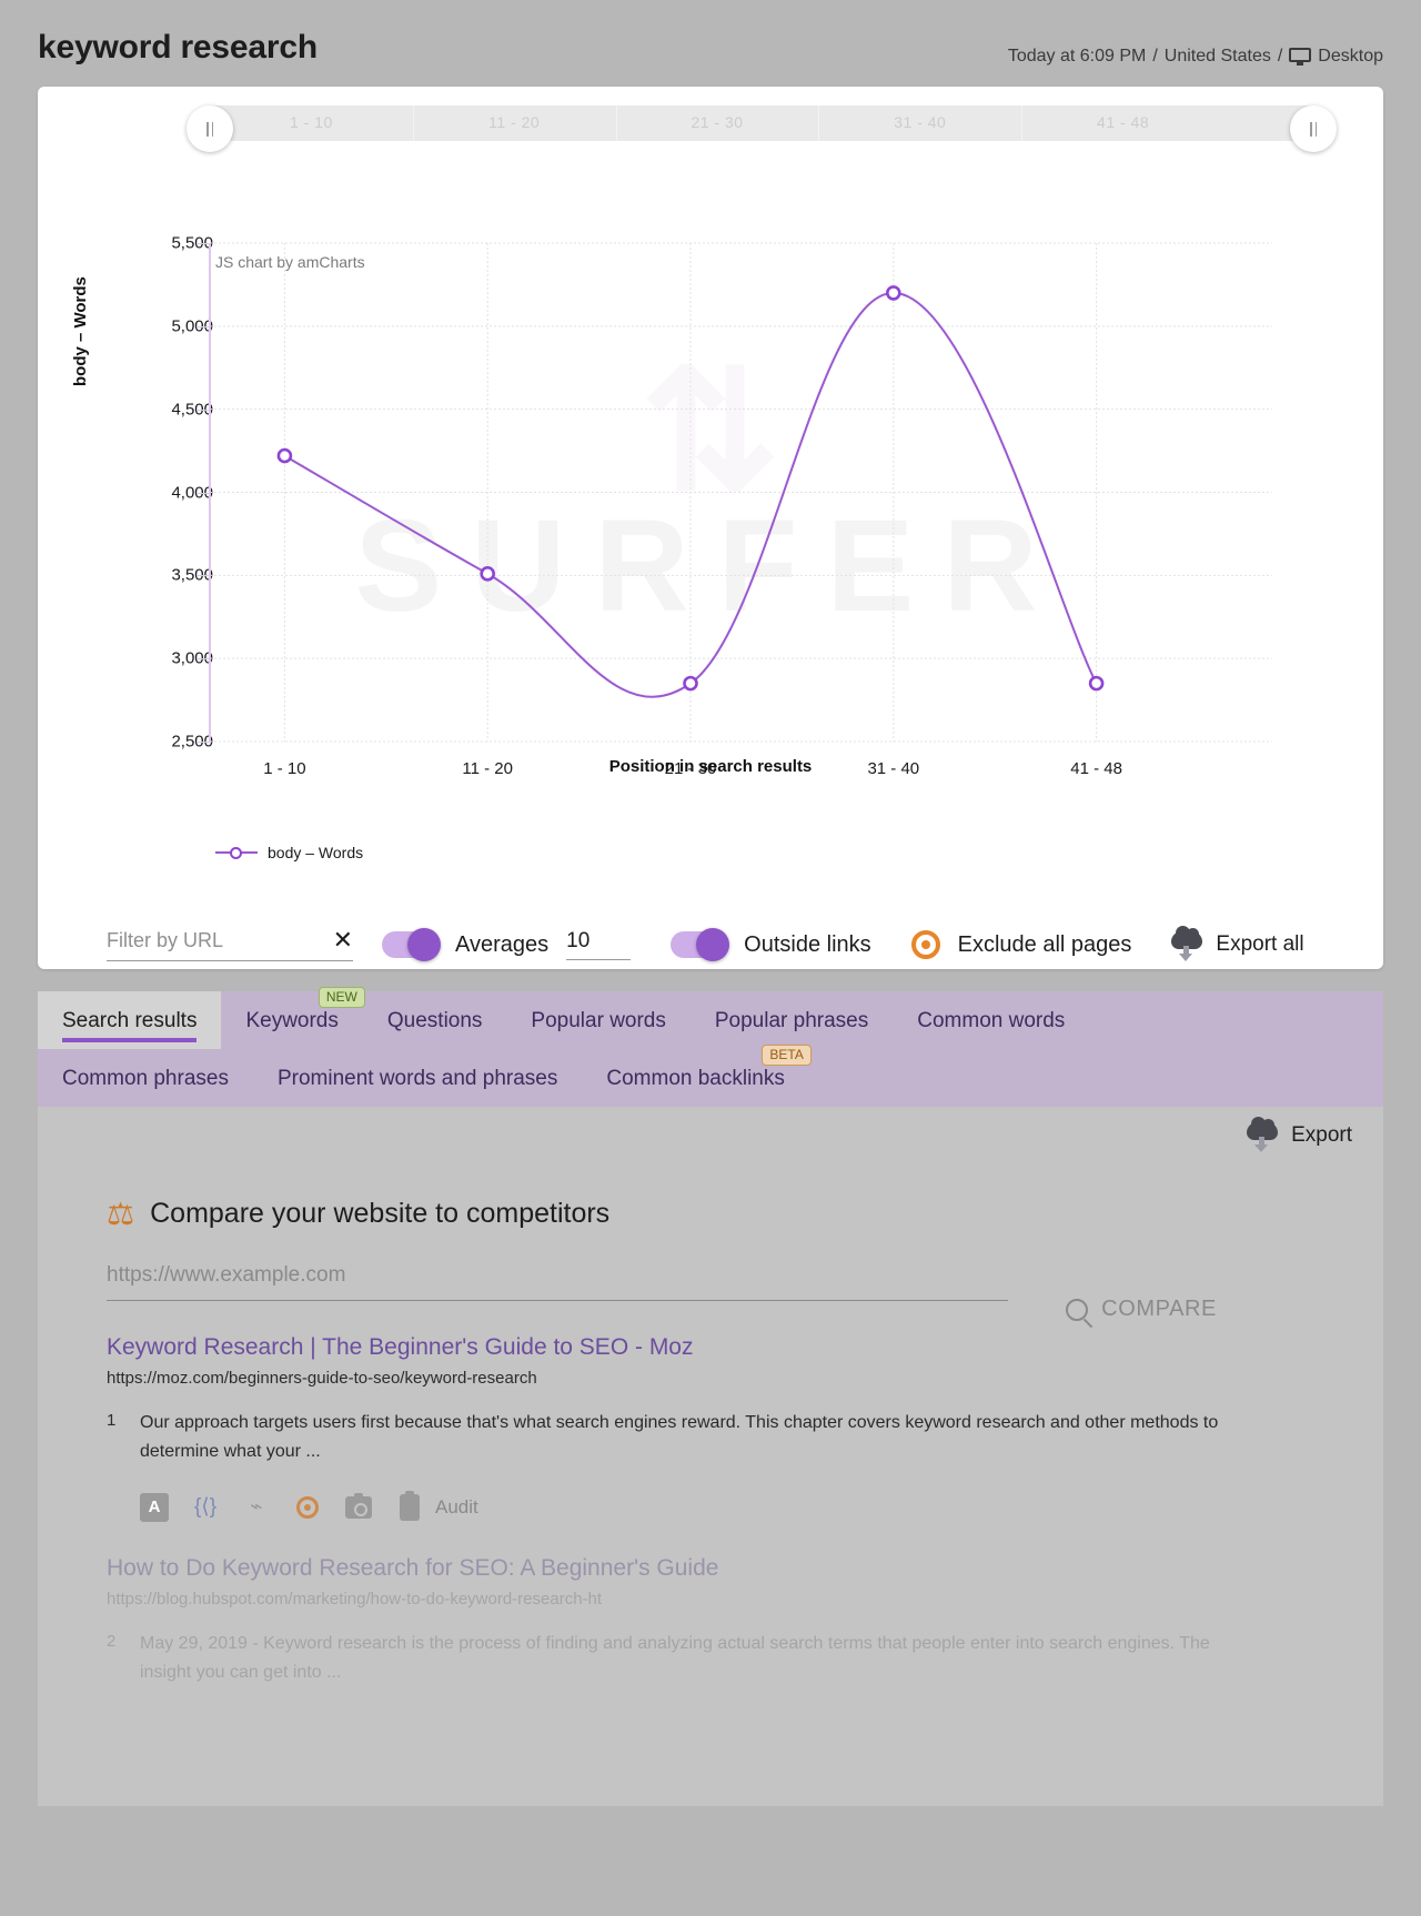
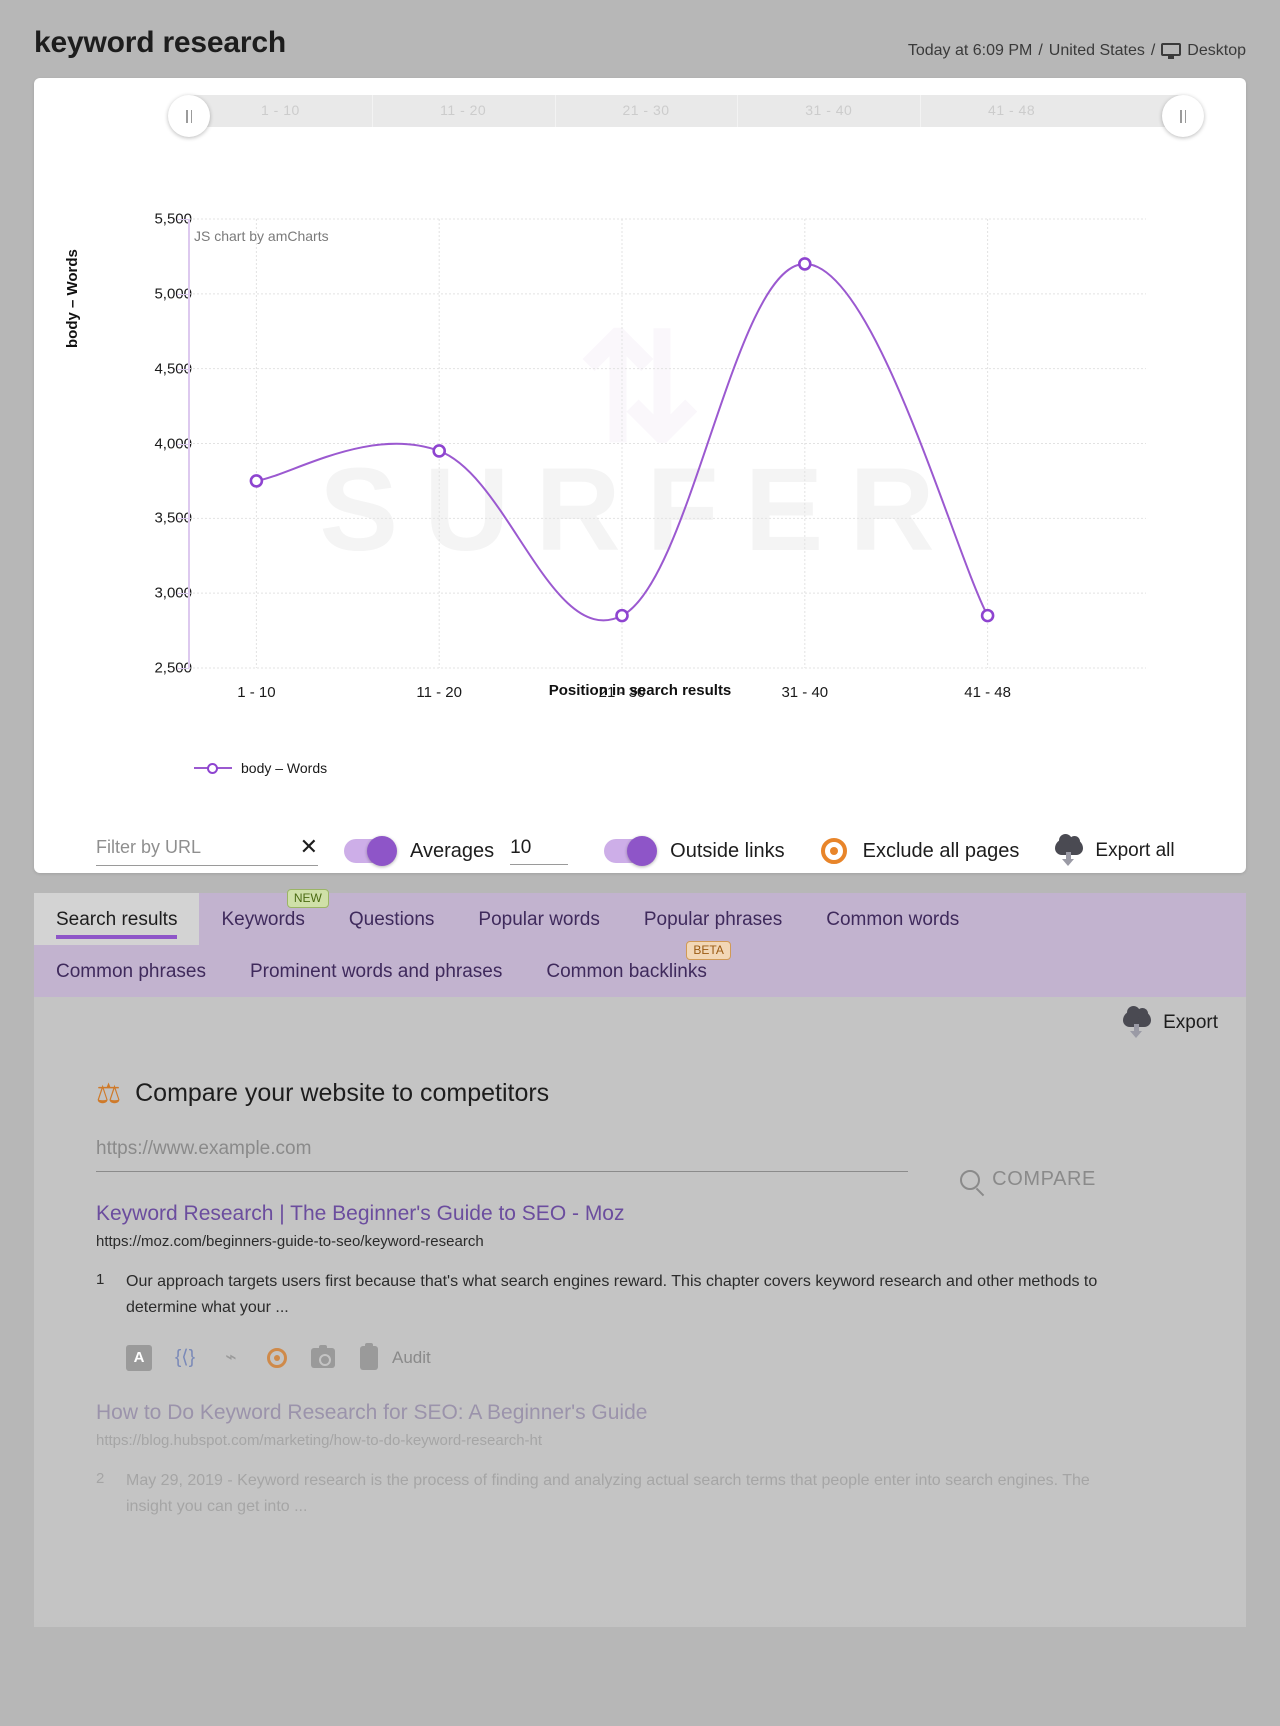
1 - 10: 4220 -> 3750
11 - 20: 3510 -> 3950
